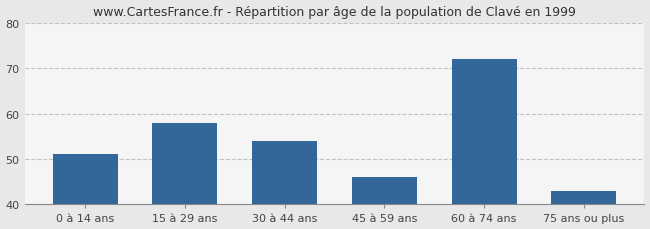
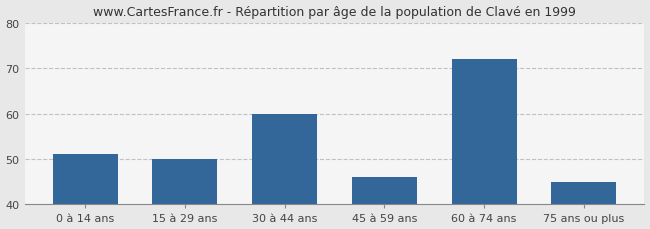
15 à 29 ans: 58 -> 50
30 à 44 ans: 54 -> 60
75 ans ou plus: 43 -> 45
